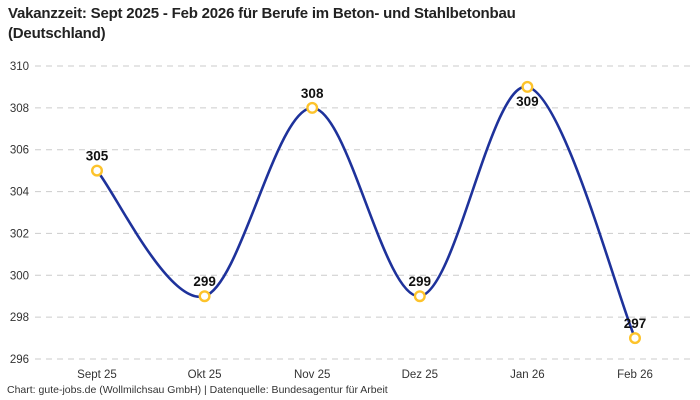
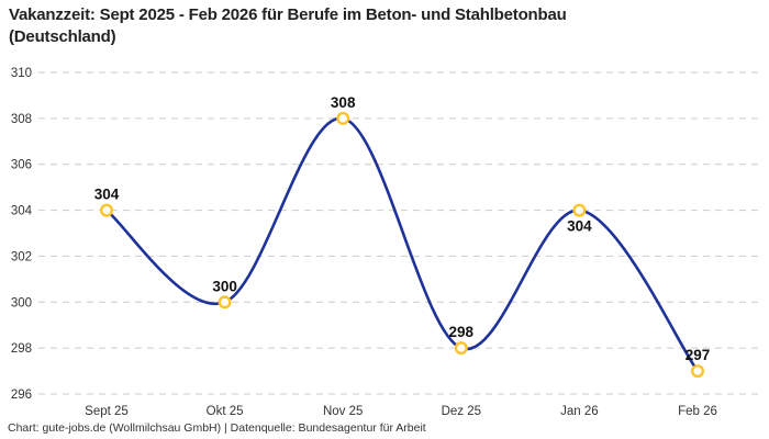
Sept 25: 305 -> 304
Okt 25: 299 -> 300
Dez 25: 299 -> 298
Jan 26: 309 -> 304
